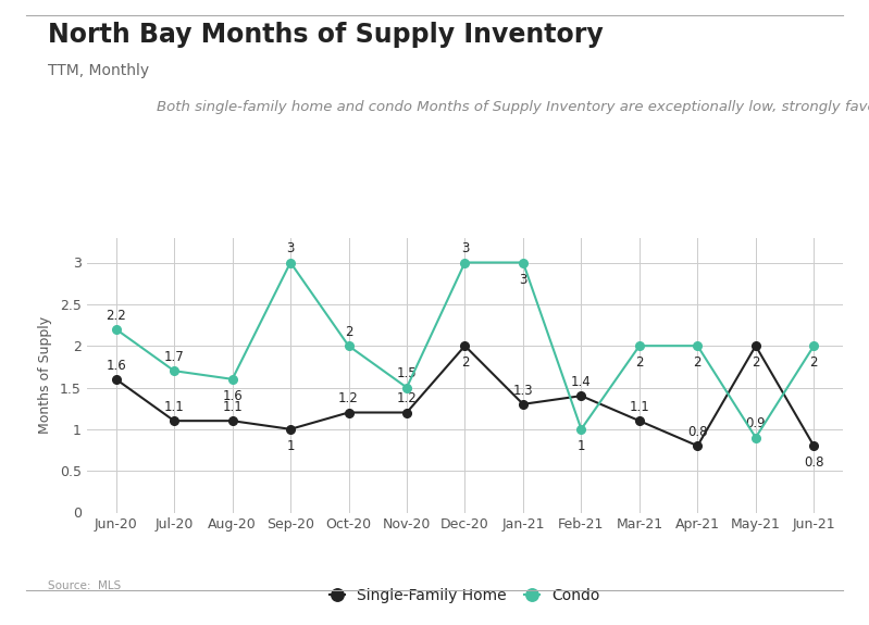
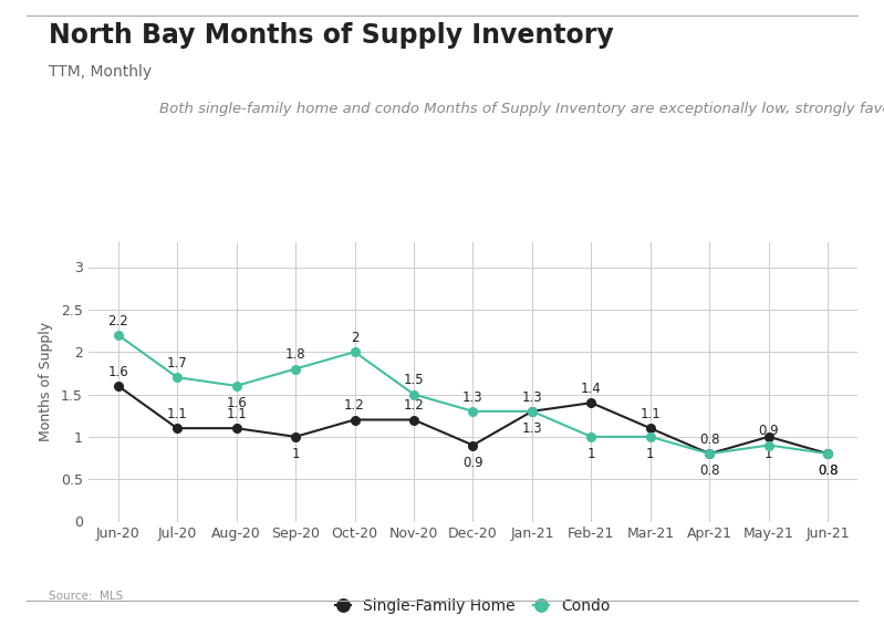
Condo/Sep-20: 3 -> 1.8
Single-Family Home/Dec-20: 2 -> 1
Condo/Dec-20: 3 -> 1.3
Condo/Jan-21: 3 -> 1.3
Condo/Mar-21: 2 -> 1
Condo/Apr-21: 2 -> 0.8
Single-Family Home/May-21: 2 -> 1
Condo/Jun-21: 2 -> 0.8
